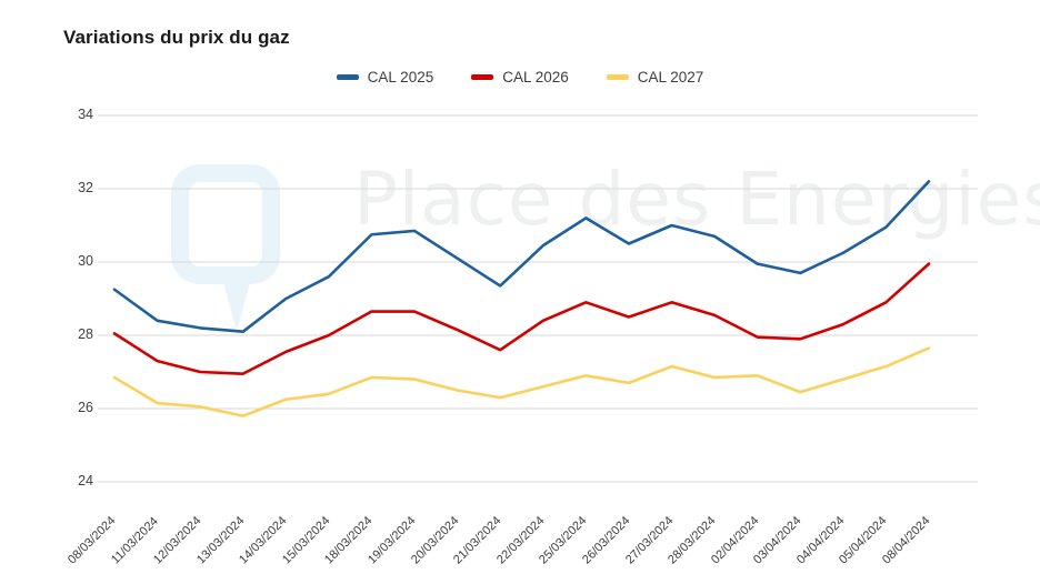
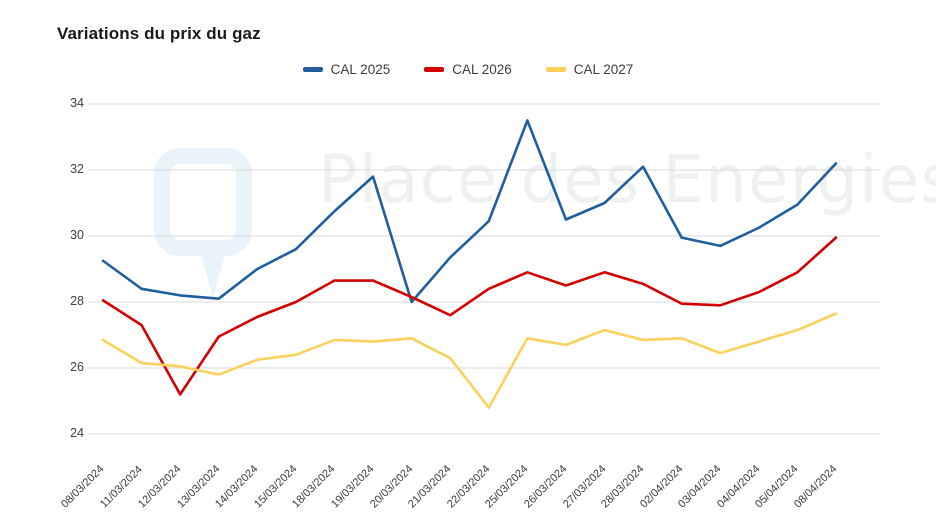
CAL 2026/12/03/2024: 27.0 -> 25.2
CAL 2025/19/03/2024: 30.9 -> 31.8
CAL 2025/20/03/2024: 30.1 -> 28.0
CAL 2027/20/03/2024: 26.5 -> 26.9
CAL 2027/22/03/2024: 26.6 -> 24.8
CAL 2025/25/03/2024: 31.2 -> 33.5
CAL 2025/28/03/2024: 30.7 -> 32.1
